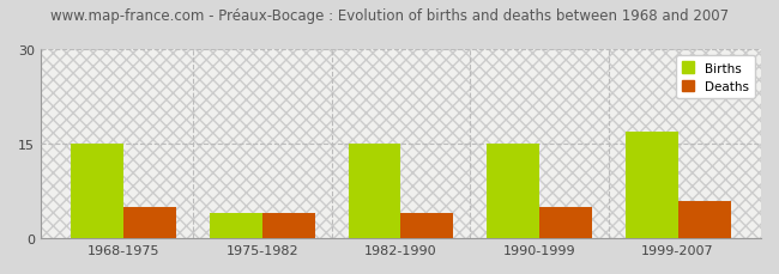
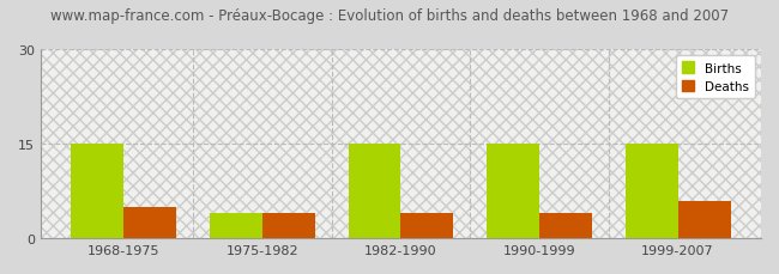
Deaths/1990-1999: 5 -> 4
Births/1999-2007: 17 -> 15
